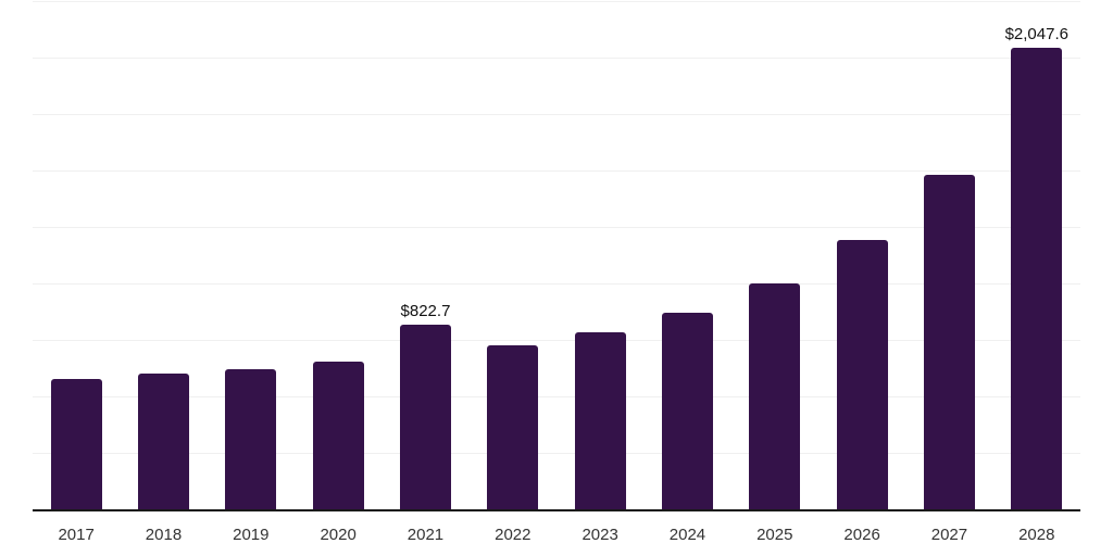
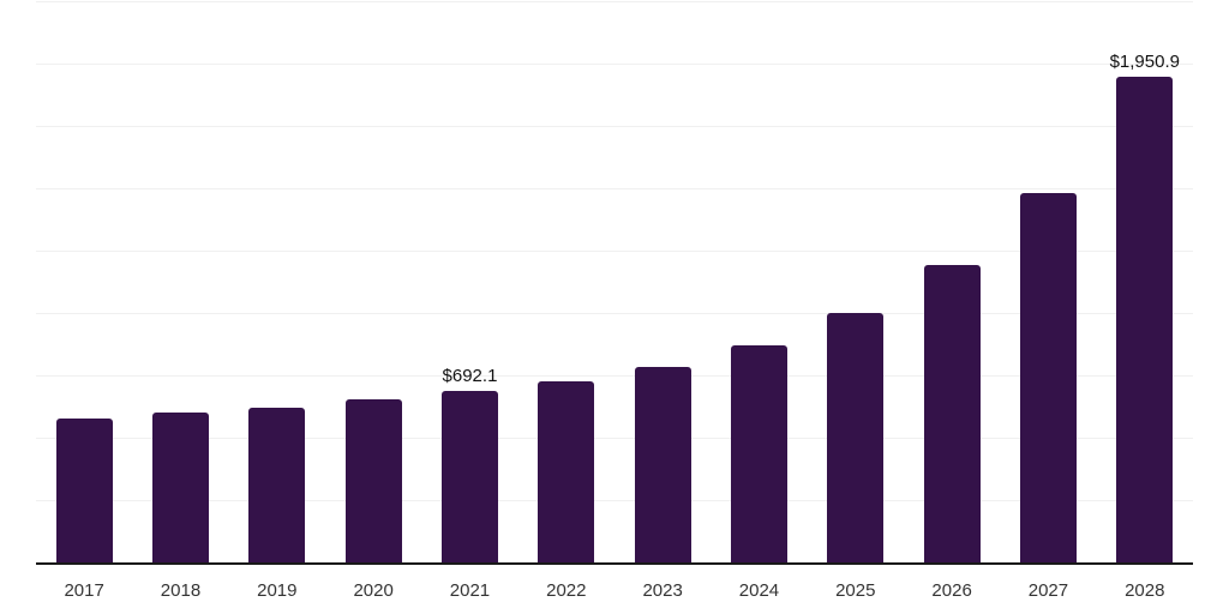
2021: $822.7 -> $692.1
2028: $2,047.6 -> $1,950.9
